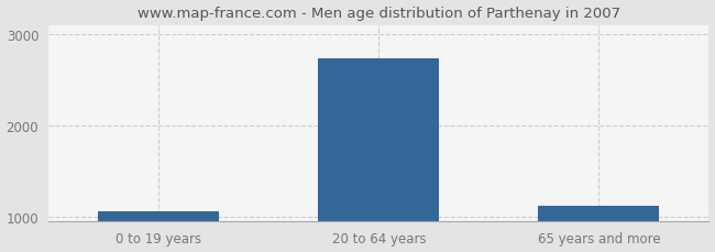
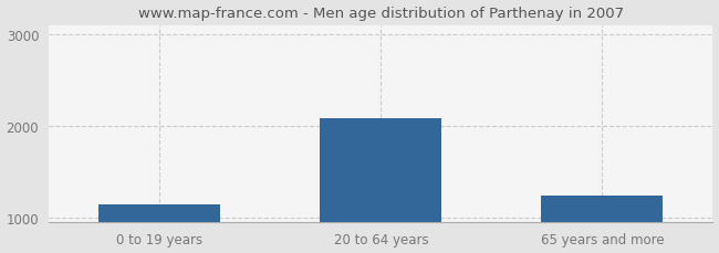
0 to 19 years: 1050 -> 1140
20 to 64 years: 2740 -> 2080
65 years and more: 1120 -> 1240
